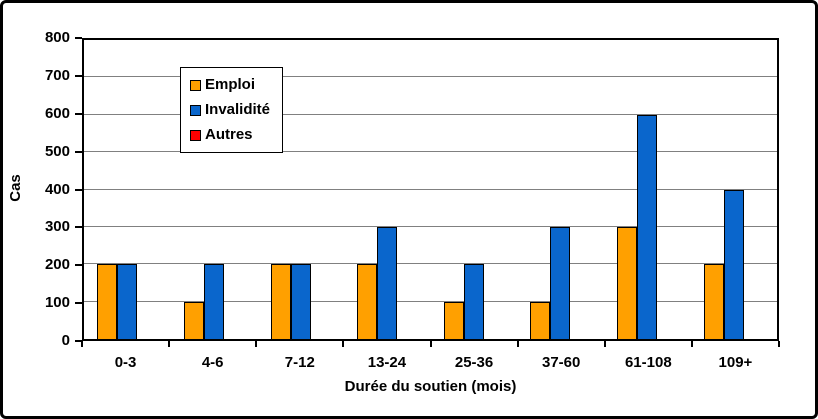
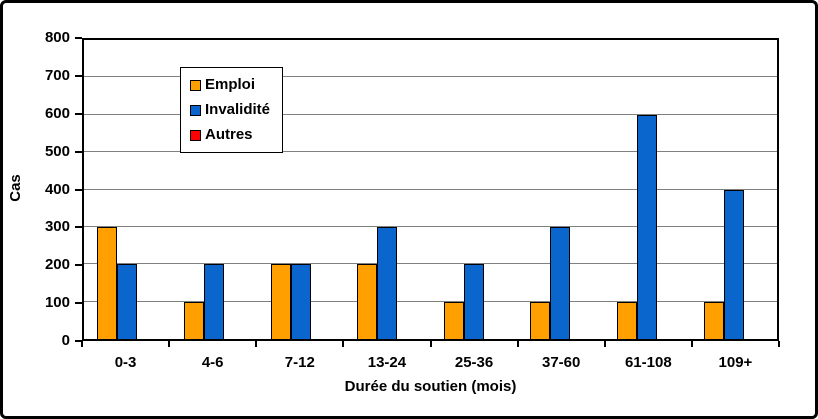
Emploi/0-3: 200 -> 300
Emploi/61-108: 300 -> 100
Emploi/109+: 200 -> 100
